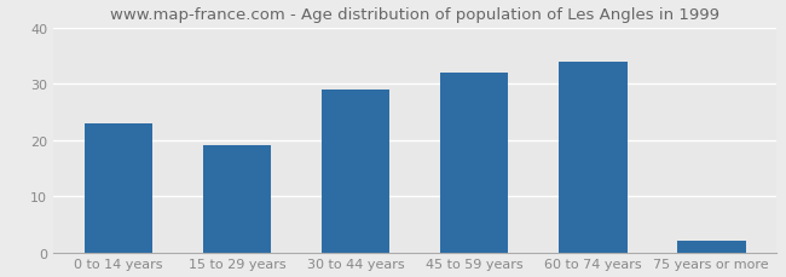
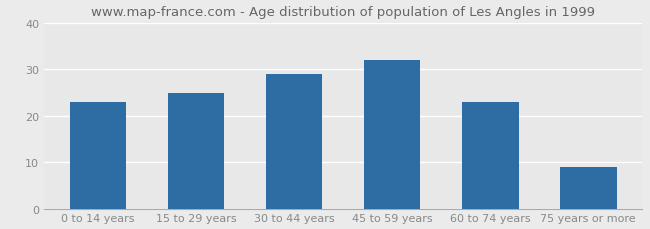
15 to 29 years: 19 -> 25
60 to 74 years: 34 -> 23
75 years or more: 2 -> 9
